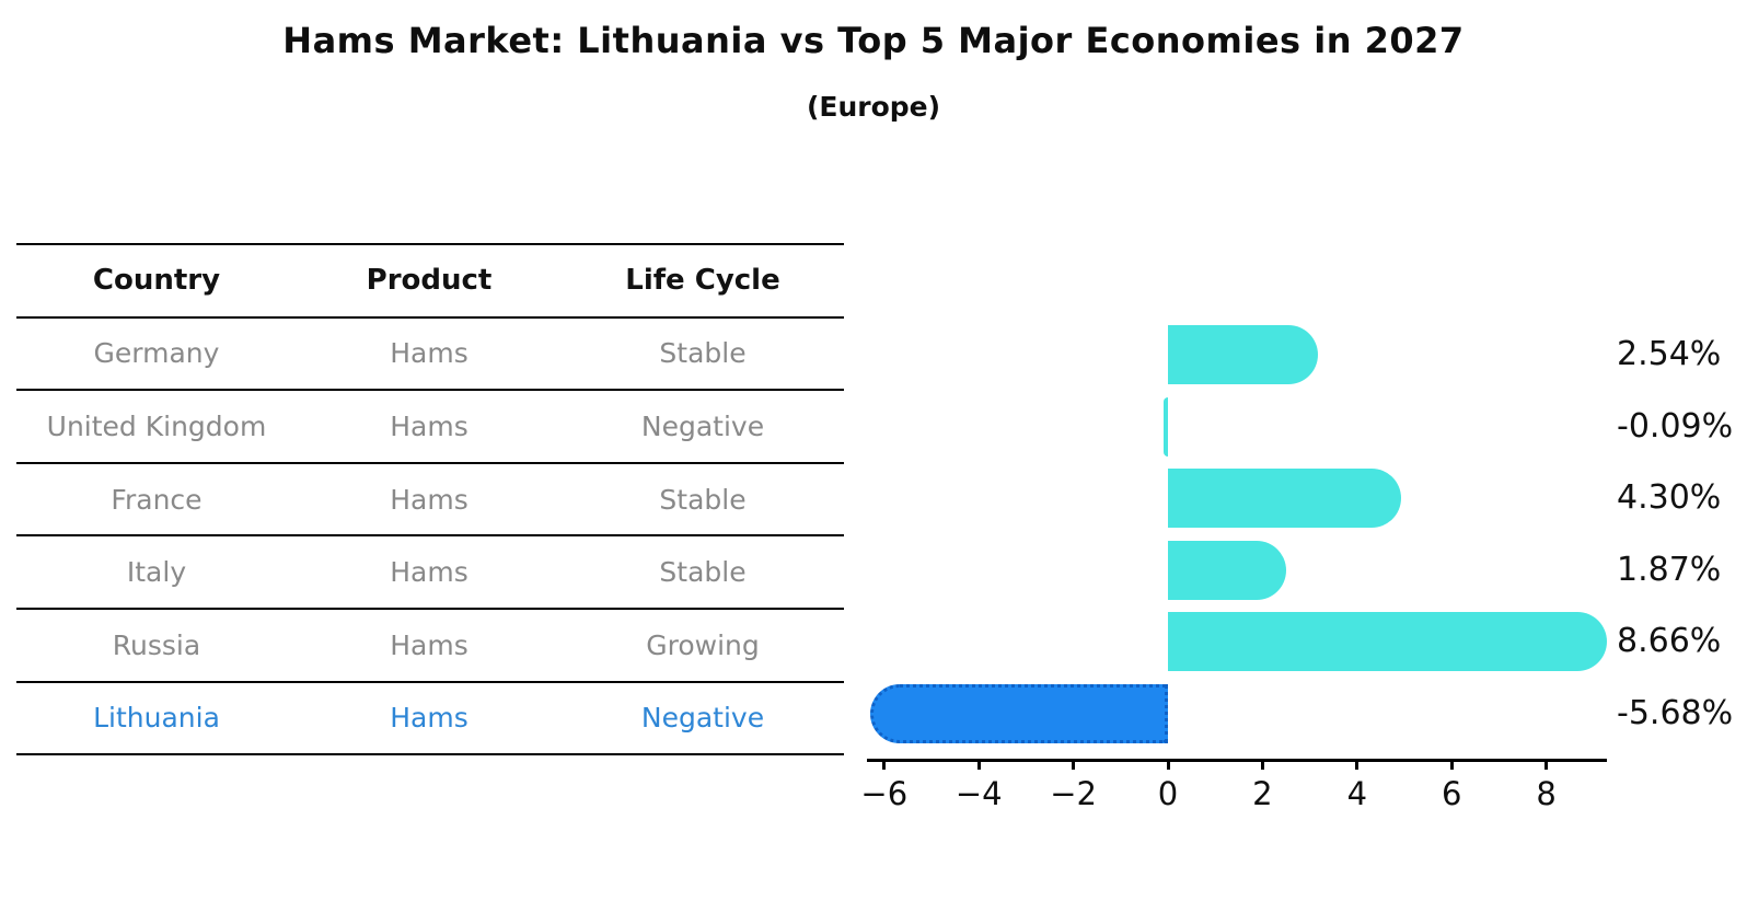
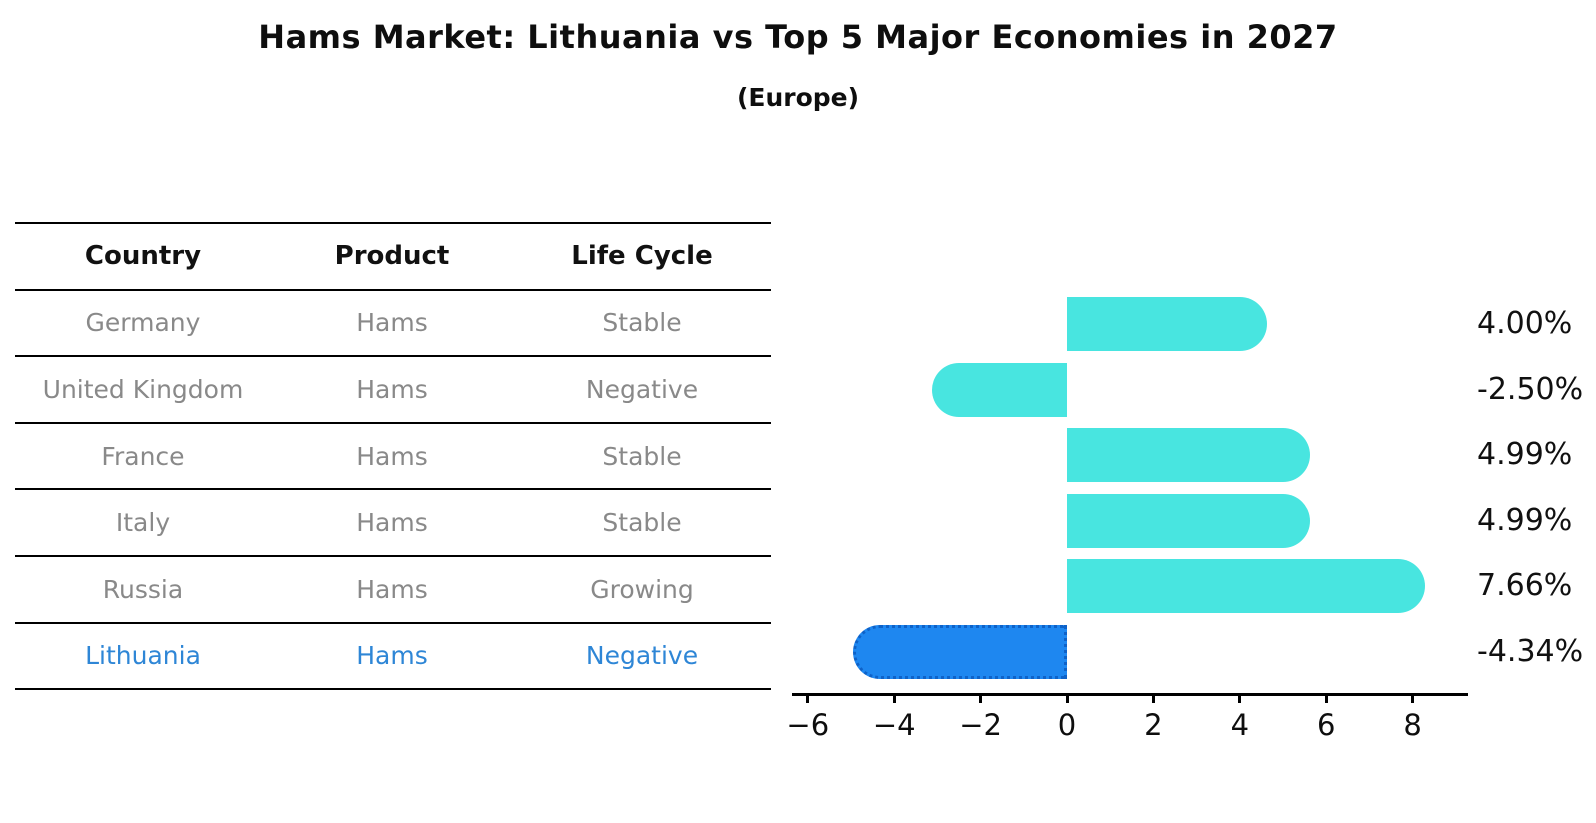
Germany: 2.54% -> 4.00%
United Kingdom: -0.09% -> -2.50%
France: 4.30% -> 4.99%
Italy: 1.87% -> 4.99%
Russia: 8.66% -> 7.66%
Lithuania: -5.68% -> -4.34%
